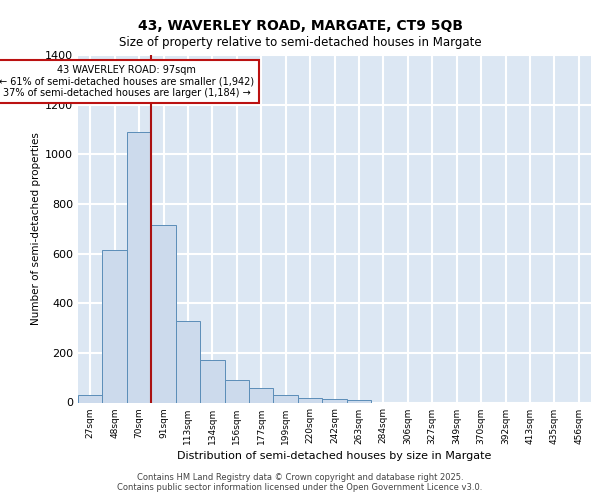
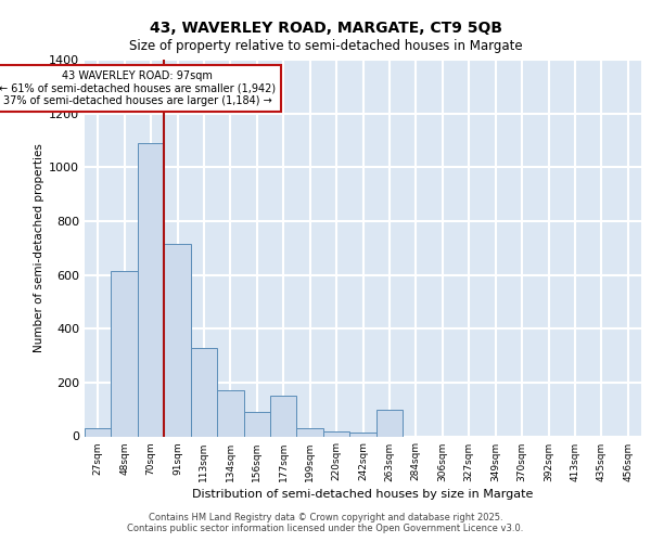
177sqm: 60 -> 150
263sqm: 10 -> 100
